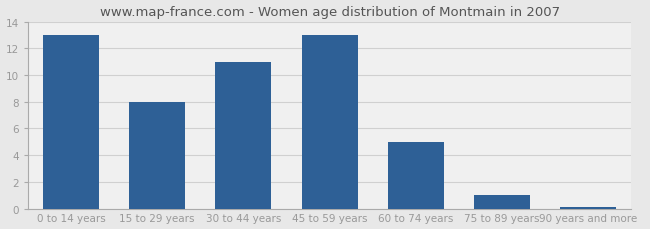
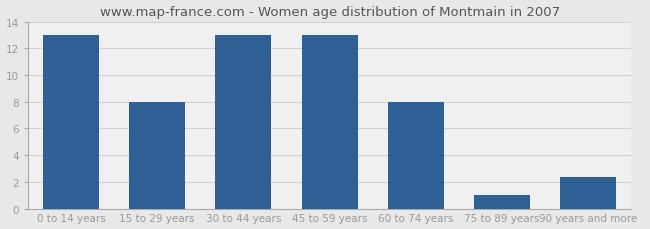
30 to 44 years: 11.0 -> 13.0
60 to 74 years: 5.0 -> 8.0
90 years and more: 0.1 -> 2.4
